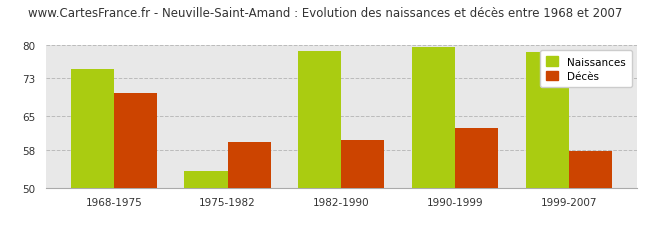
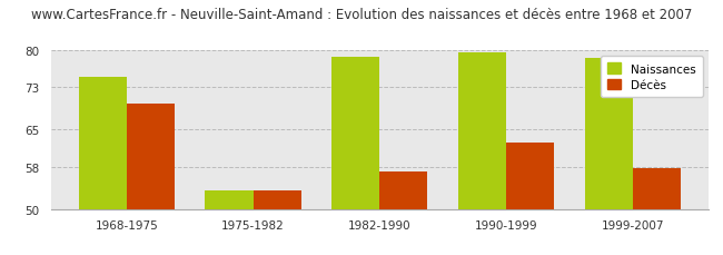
Décès/1975-1982: 59.5 -> 53.5
Décès/1982-1990: 60.0 -> 57.0
